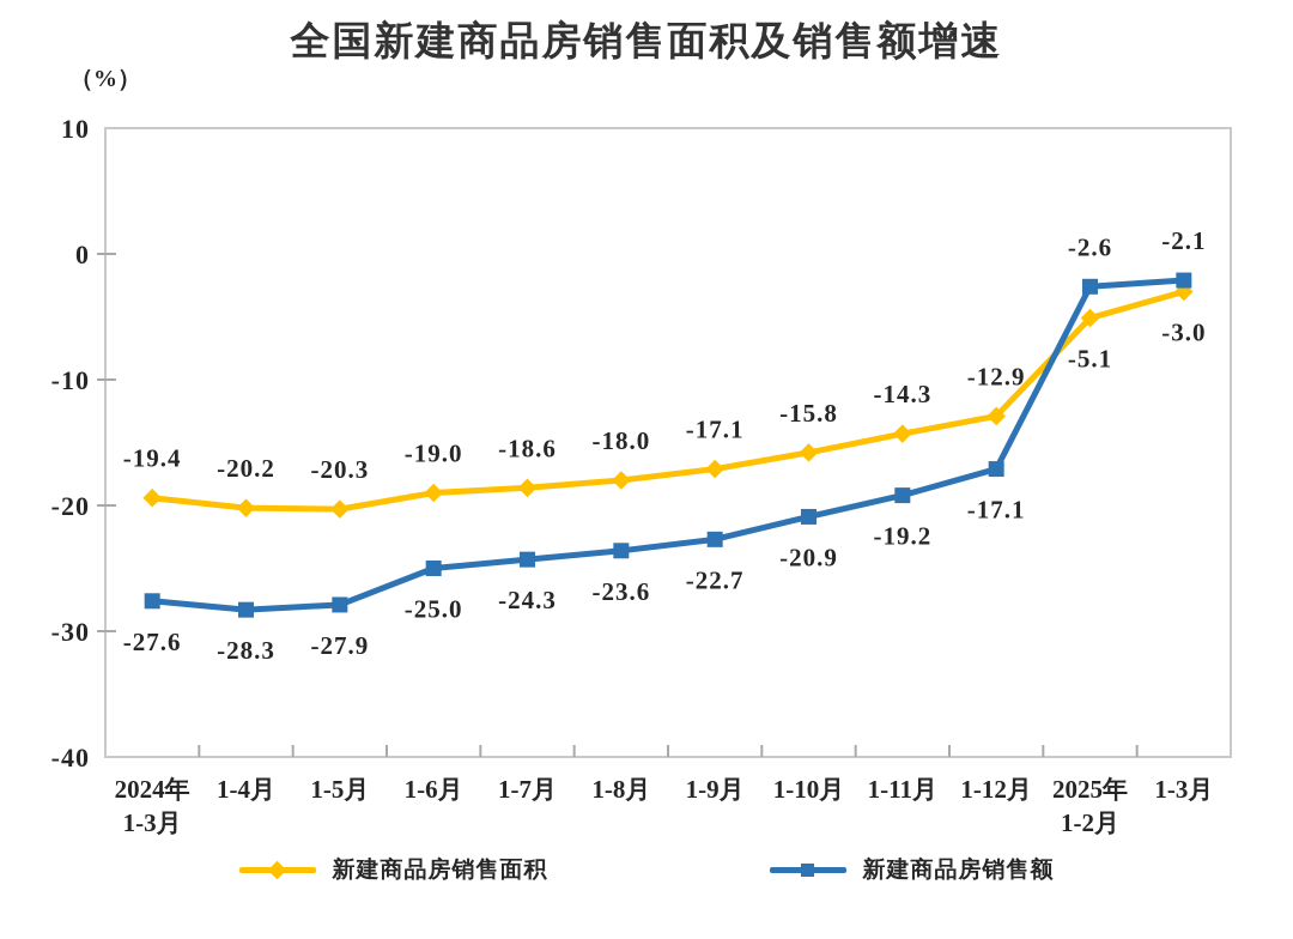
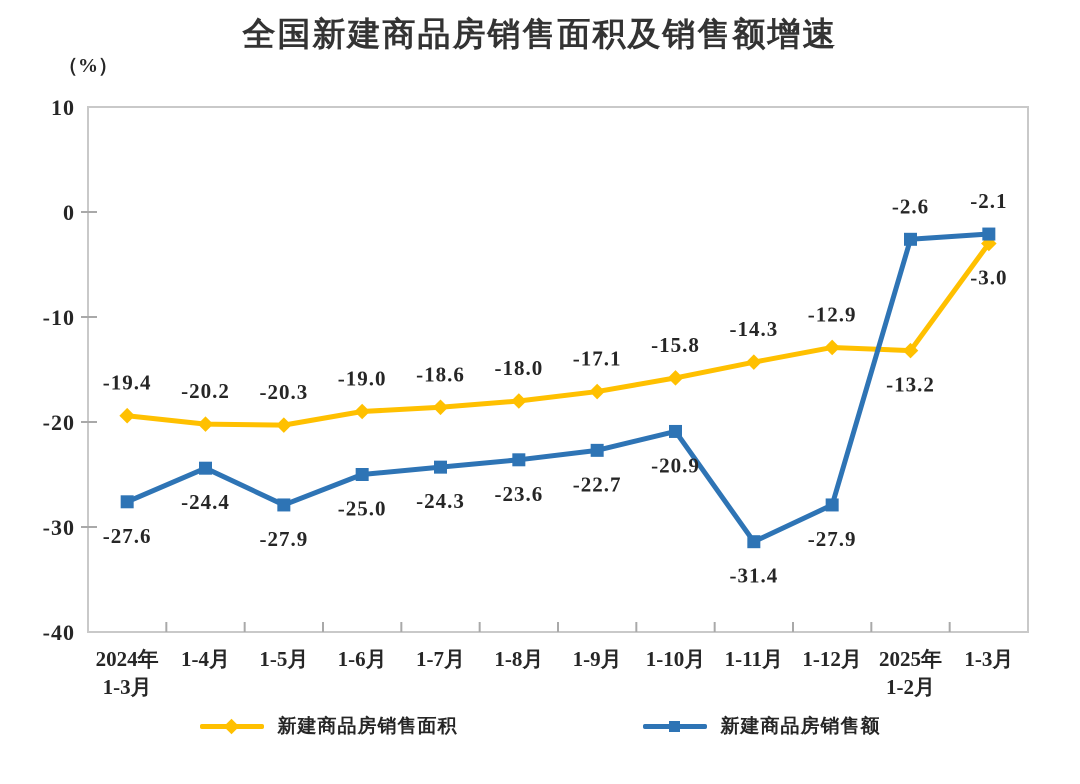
新建商品房销售额/1-4月: -28.3 -> -24.4
新建商品房销售额/1-11月: -19.2 -> -31.4
新建商品房销售额/1-12月: -17.1 -> -27.9
新建商品房销售面积/2025年 1-2月: -5.1 -> -13.2
